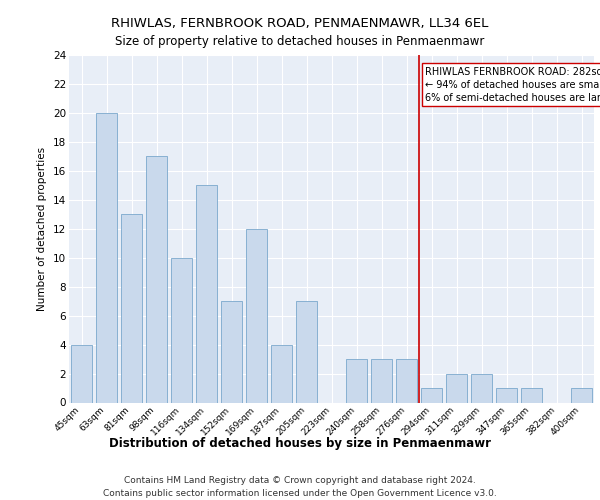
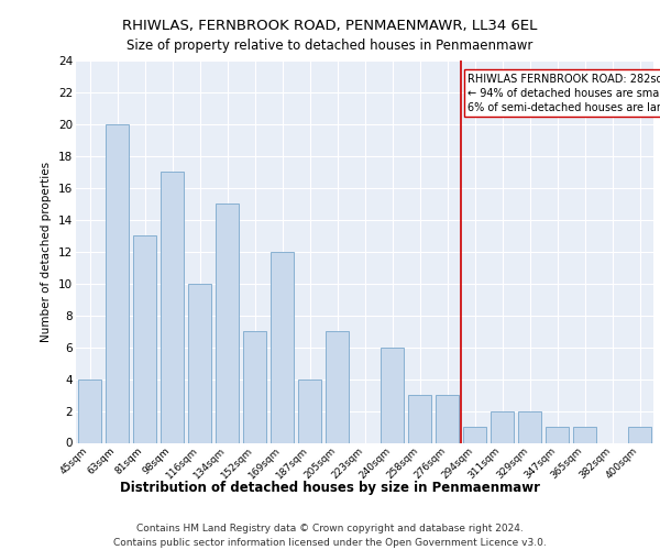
240sqm: 3 -> 6
